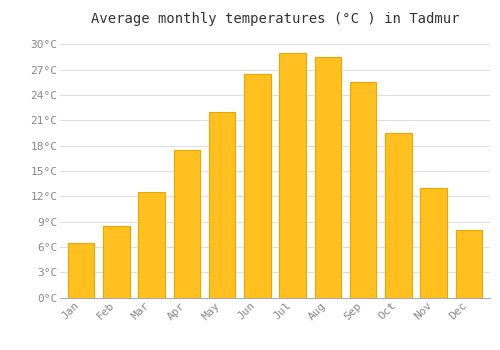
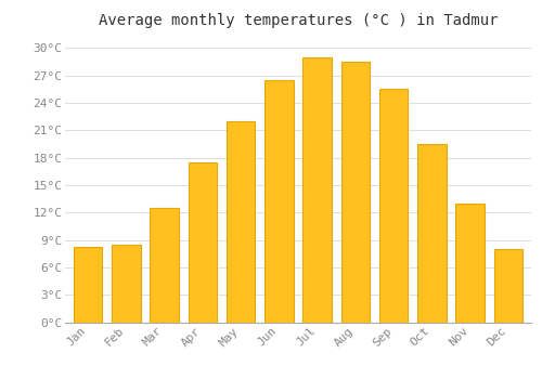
Jan: 6.5°C -> 8.2°C
